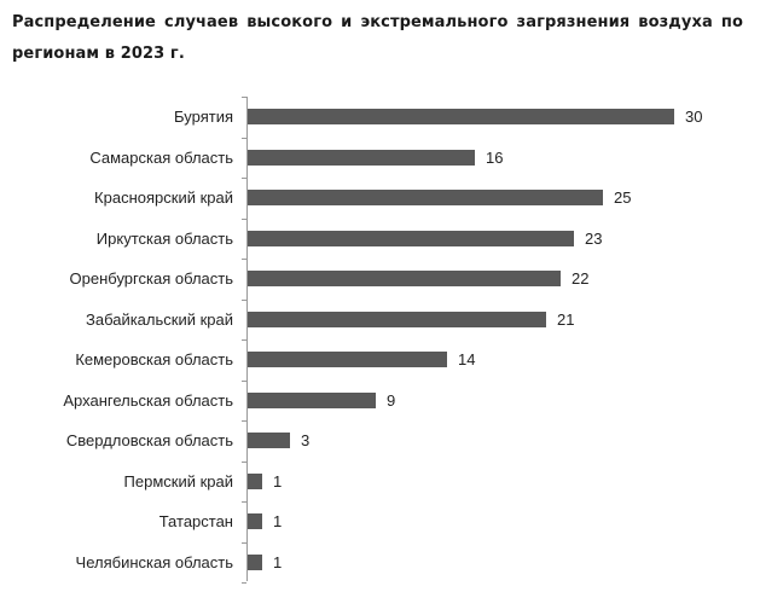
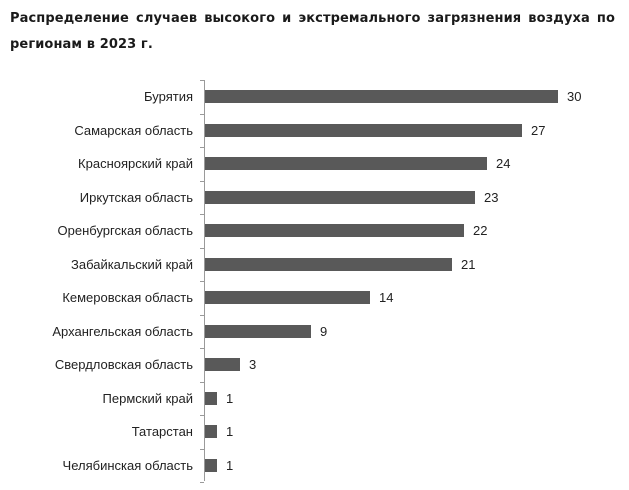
Самарская область: 16 -> 27
Красноярский край: 25 -> 24
